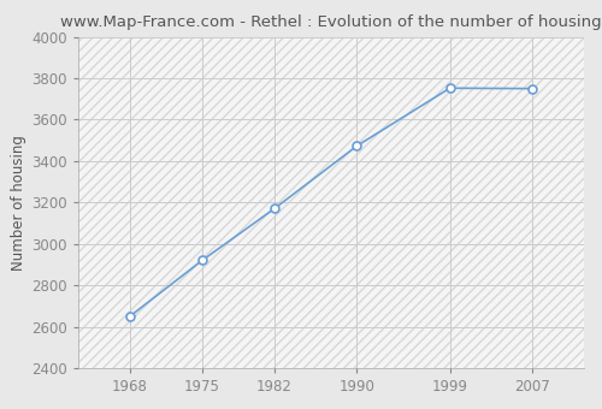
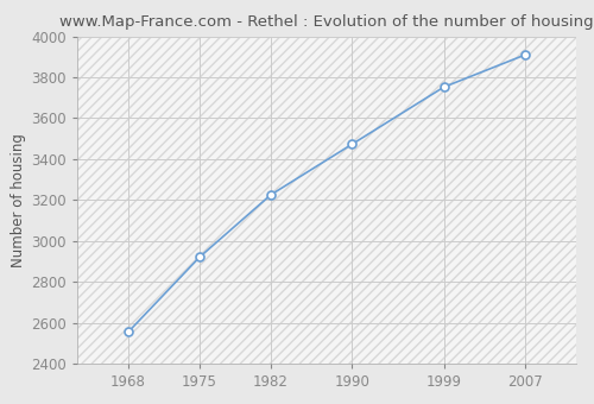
1968: 2650 -> 2550
1982: 3170 -> 3220
2007: 3750 -> 3910
